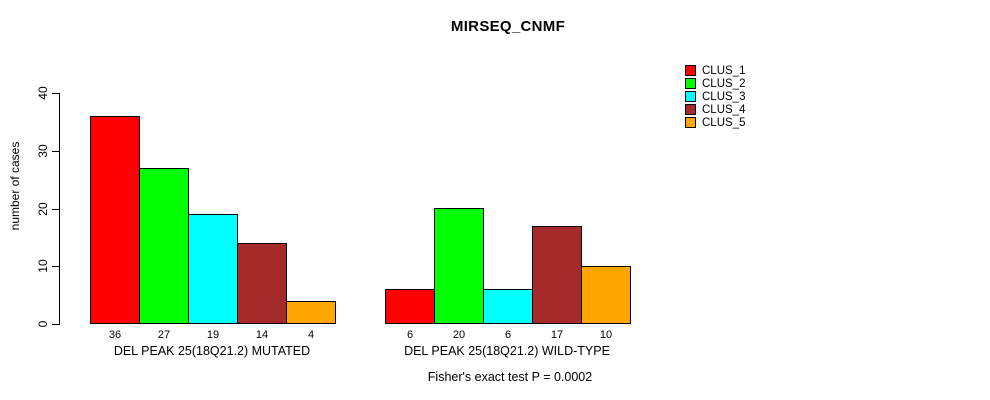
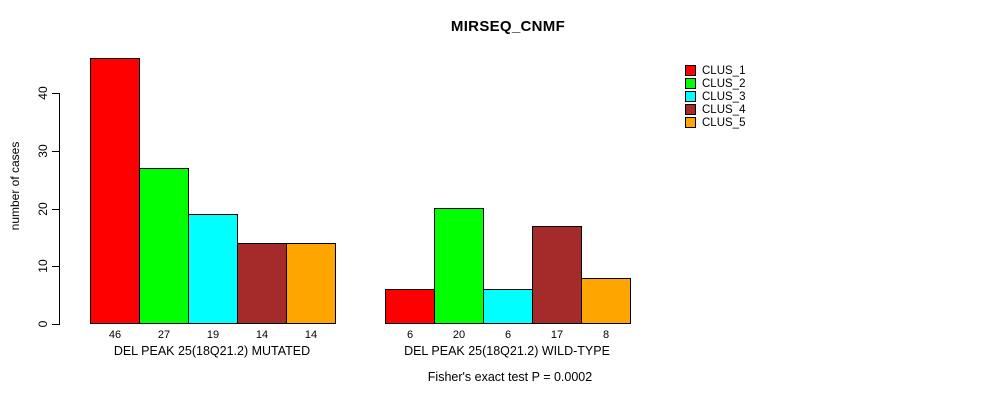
CLUS_1/DEL PEAK 25(18Q21.2) MUTATED: 36 -> 46
CLUS_5/DEL PEAK 25(18Q21.2) MUTATED: 4 -> 14
CLUS_5/DEL PEAK 25(18Q21.2) WILD-TYPE: 10 -> 8
